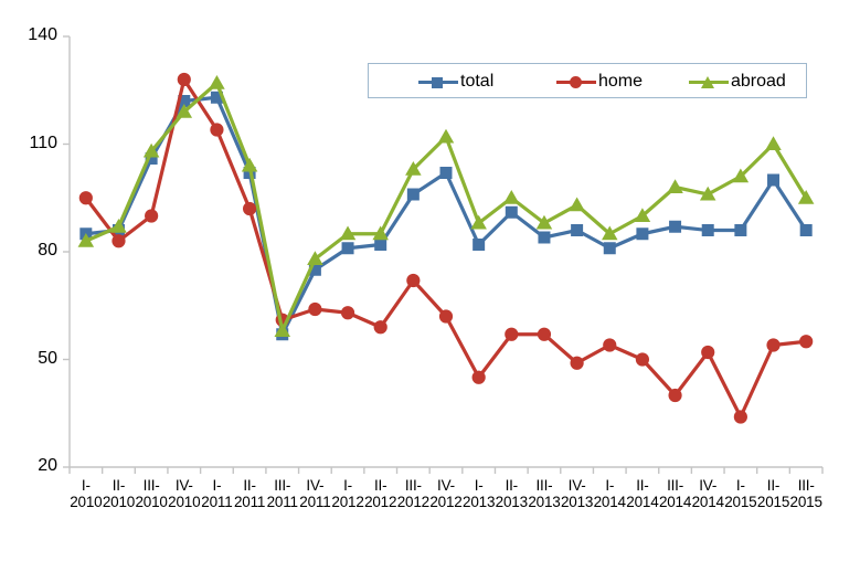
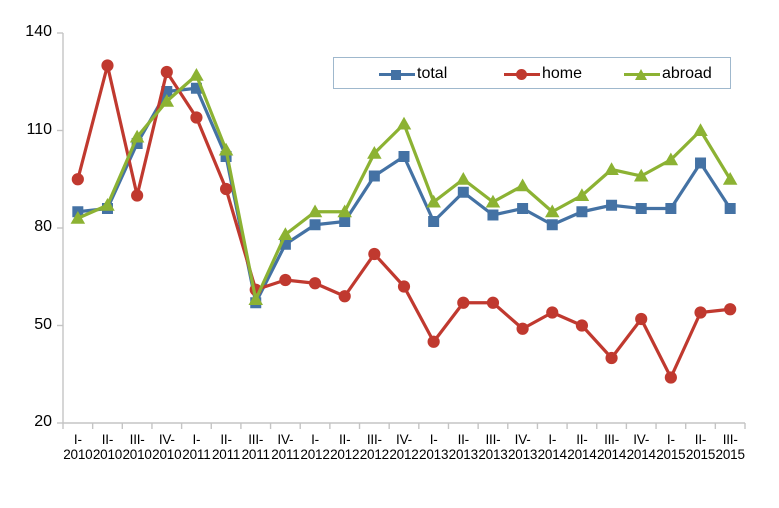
home/II-2010: 83 -> 130
